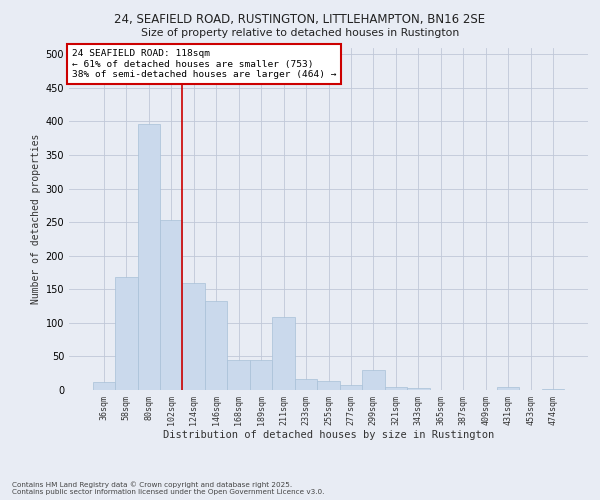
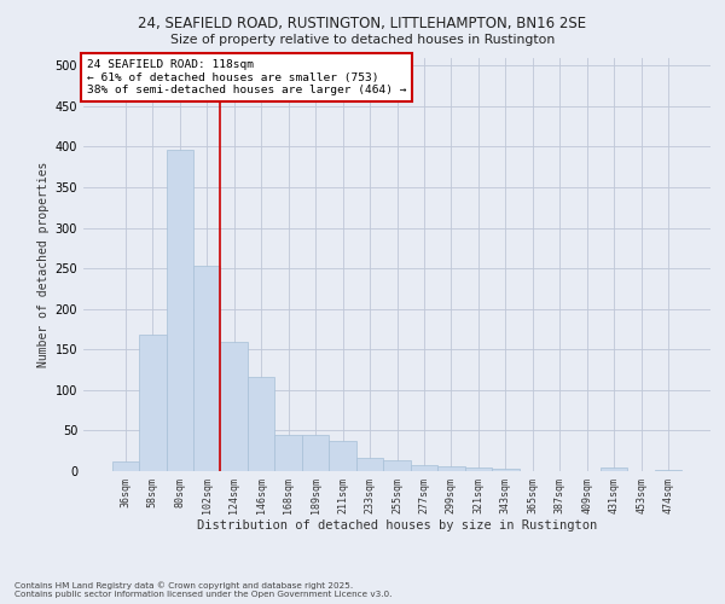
146sqm: 132 -> 116
211sqm: 108 -> 37
299sqm: 30 -> 6
